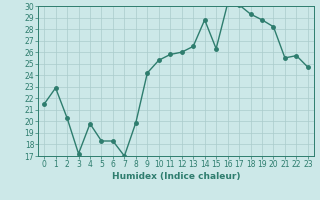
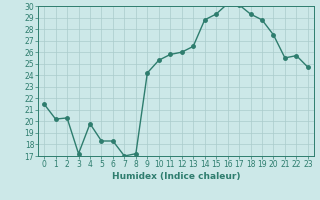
1: 22.9 -> 20.2
8: 19.9 -> 17.2
15: 26.3 -> 29.3
20: 28.2 -> 27.5
